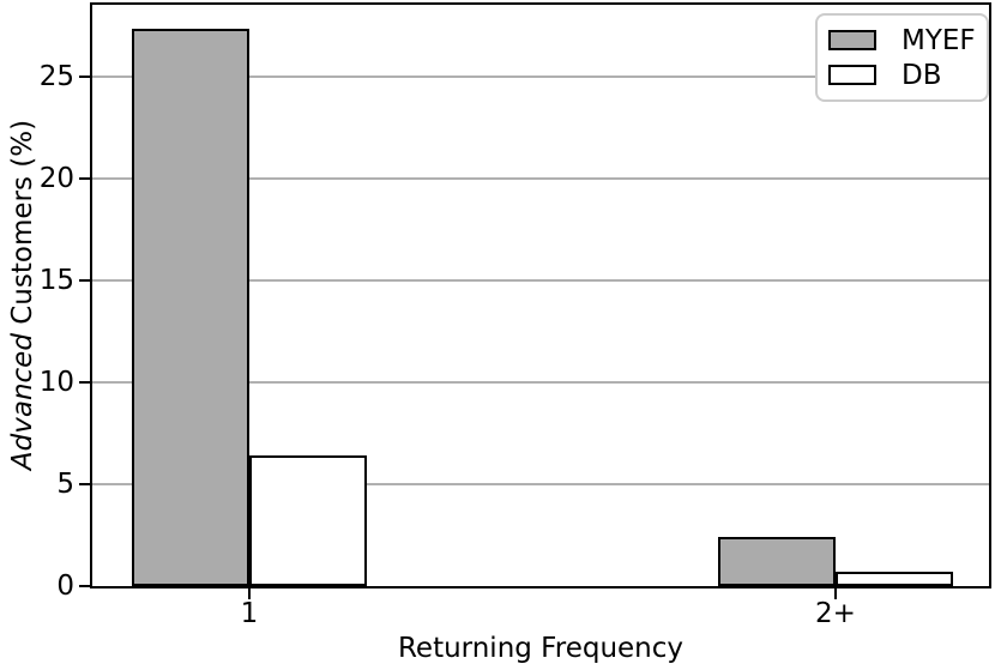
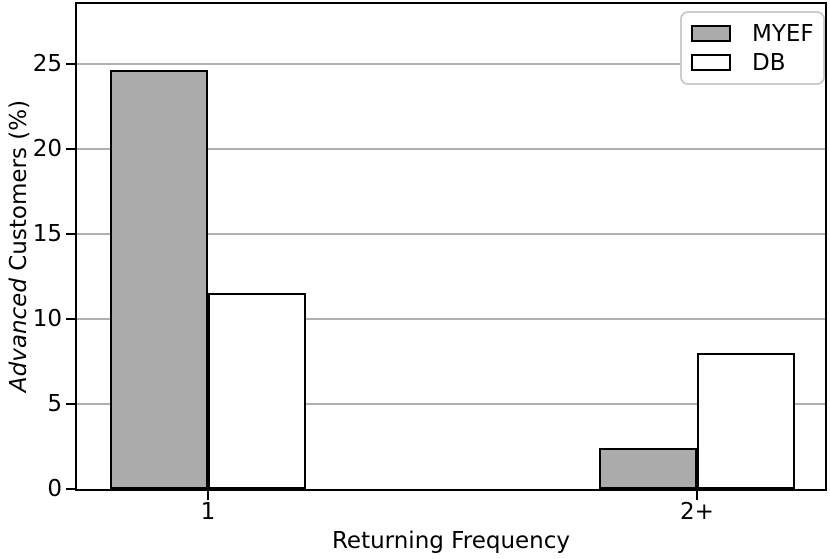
MYEF/1: 27.3 -> 24.6
DB/1: 6.4 -> 11.5
DB/2+: 0.7 -> 8.0
